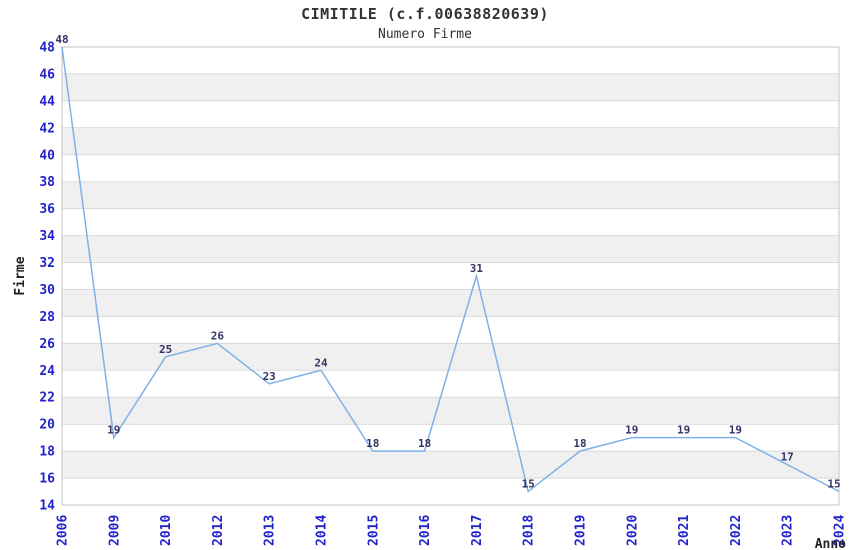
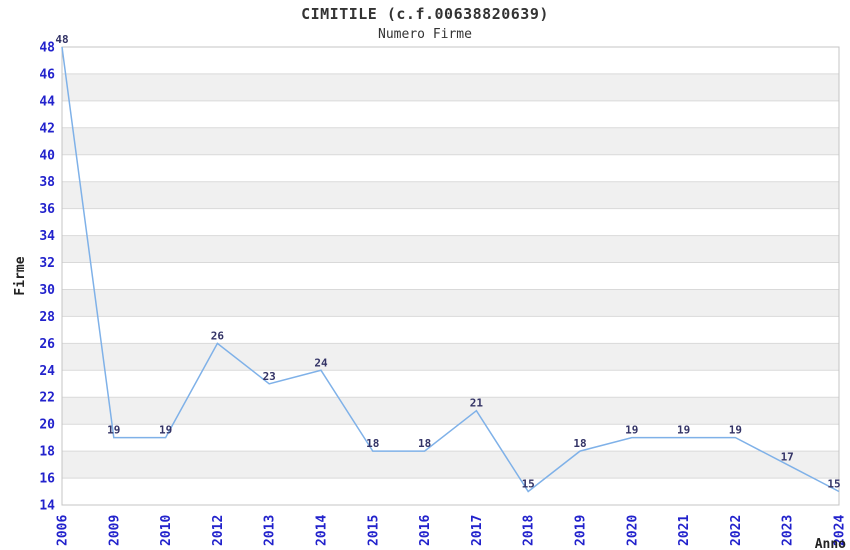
2010: 25 -> 19
2017: 31 -> 21
